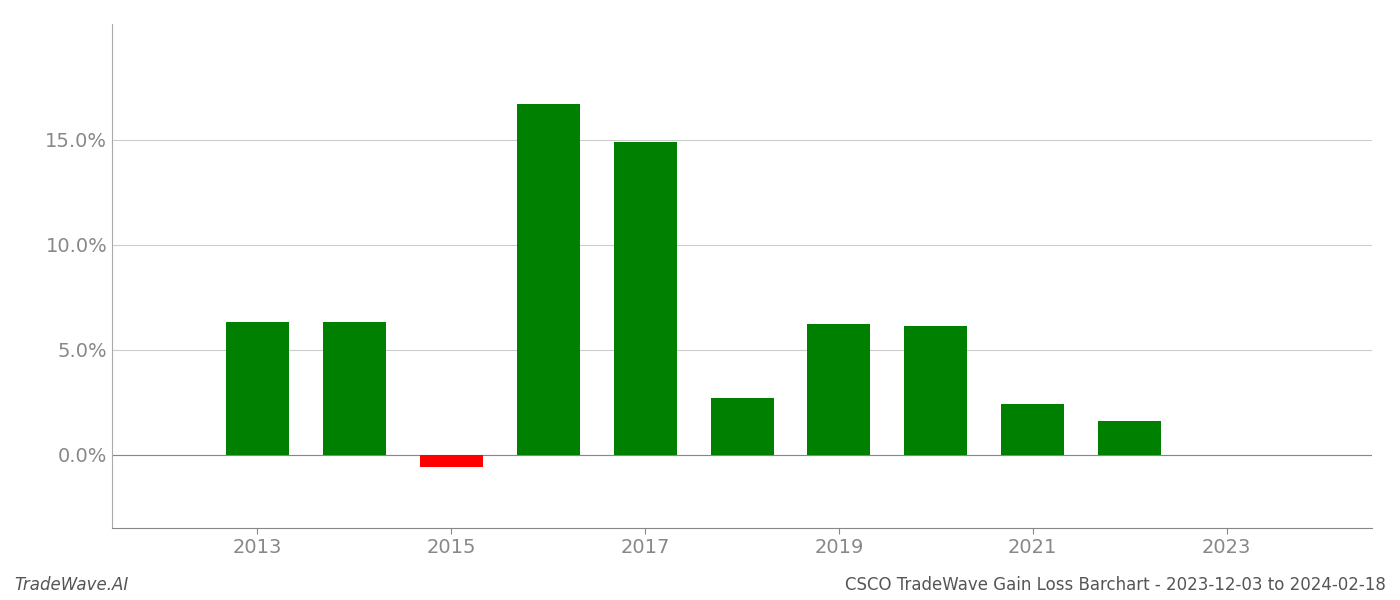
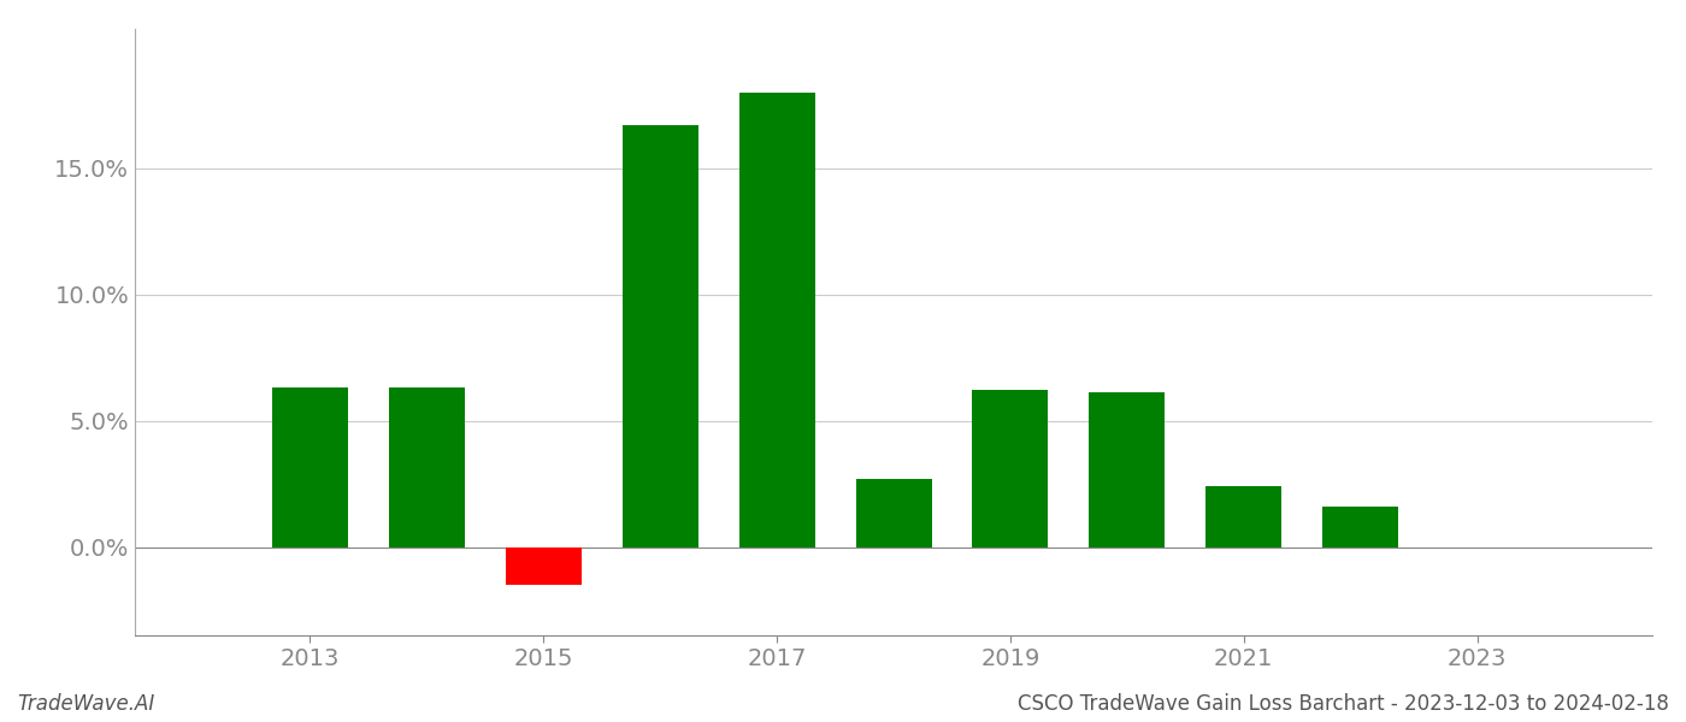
2015: -0.6% -> -1.5%
2017: 14.9% -> 18.0%
